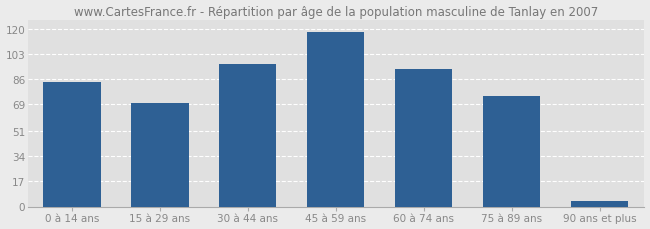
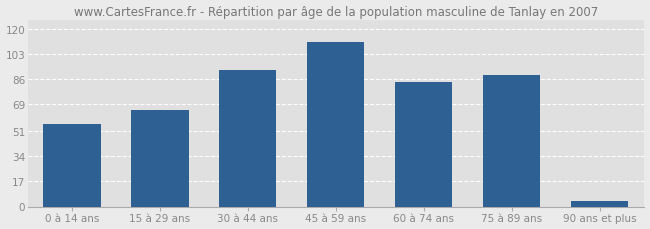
0 à 14 ans: 84 -> 56
15 à 29 ans: 70 -> 65
30 à 44 ans: 96 -> 92
45 à 59 ans: 118 -> 111
60 à 74 ans: 93 -> 84
75 à 89 ans: 75 -> 89
